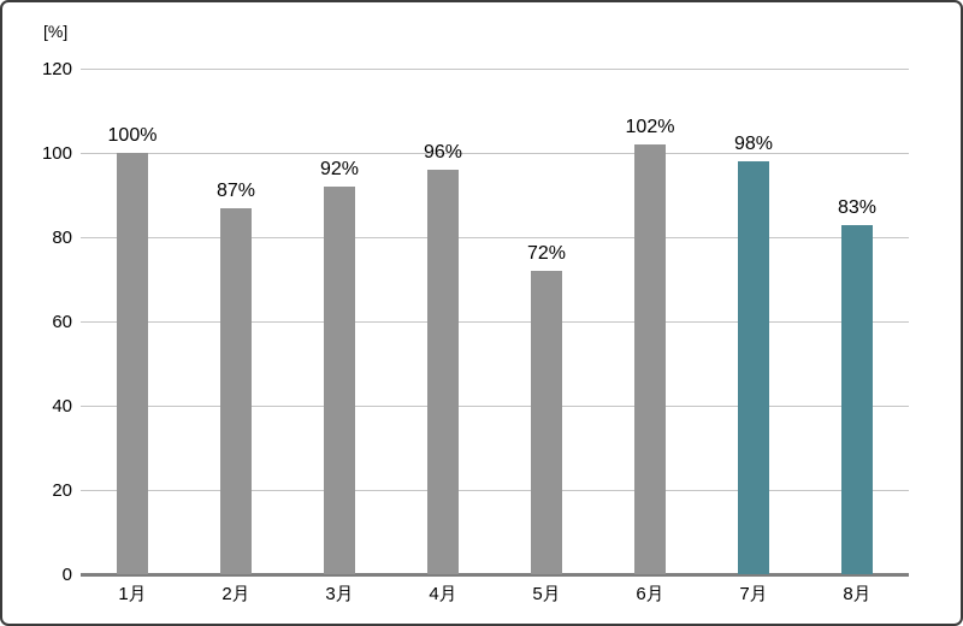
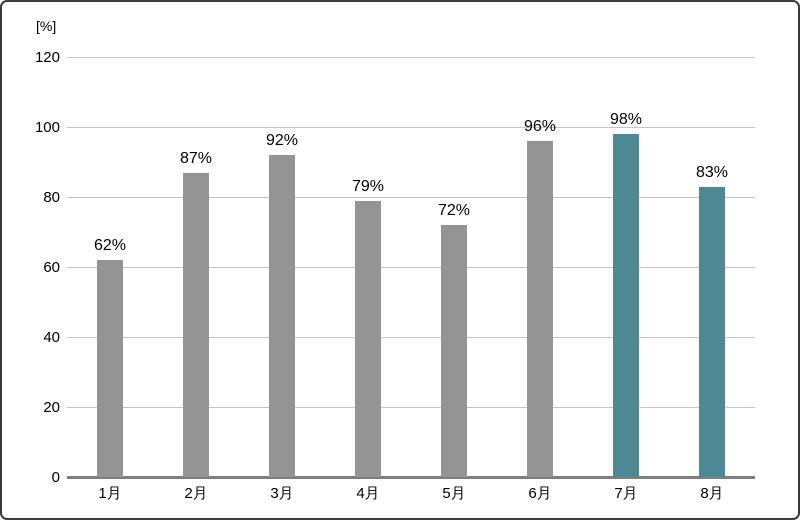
1月: 100% -> 62%
4月: 96% -> 79%
6月: 102% -> 96%
